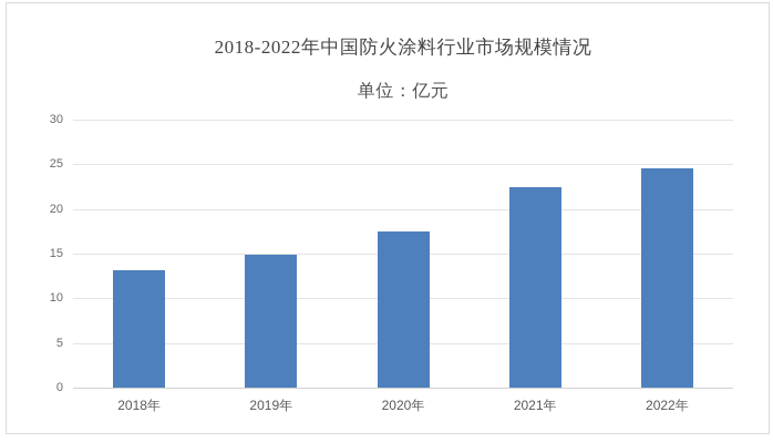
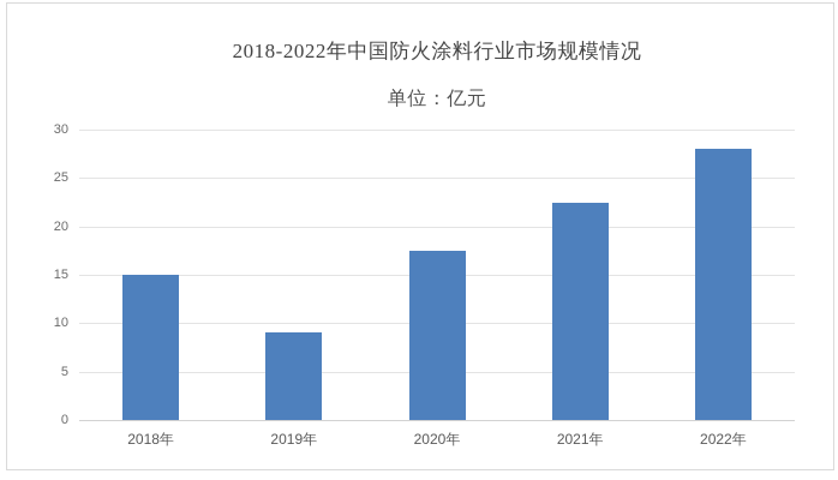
2018年: 13 -> 15
2019年: 15 -> 9
2022年: 25 -> 28
